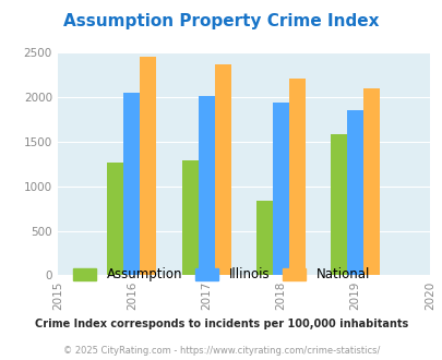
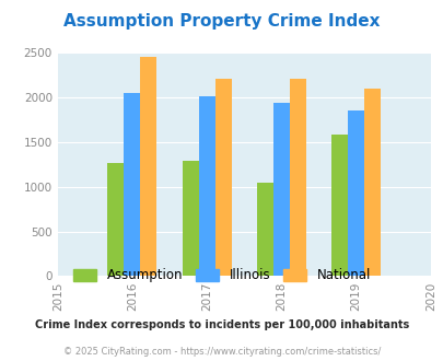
National/2017: 2360 -> 2200
Assumption/2018: 840 -> 1040
